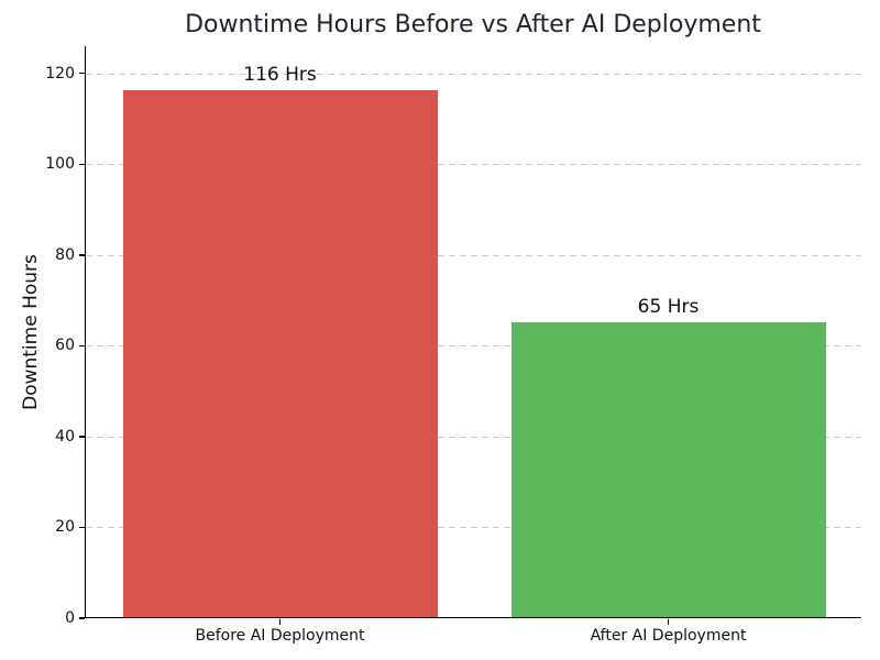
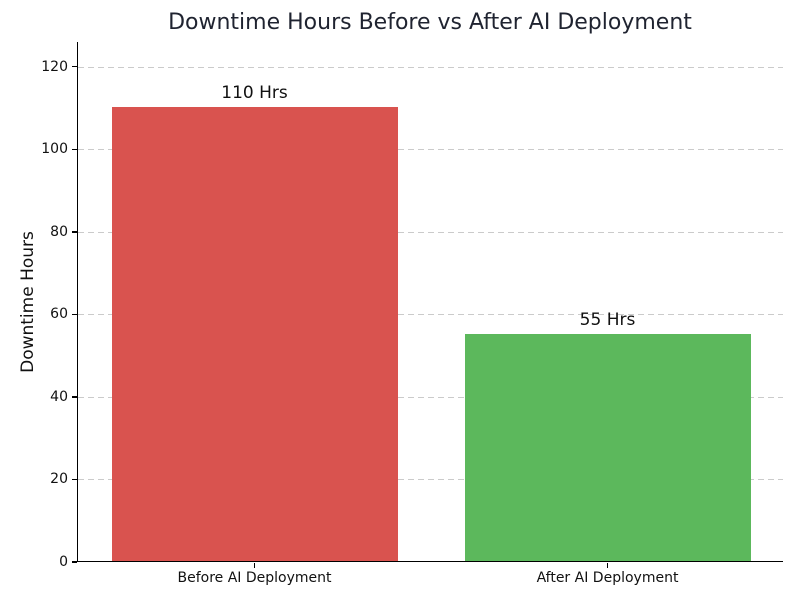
Before AI Deployment: 116 -> 110
After AI Deployment: 65 -> 55
